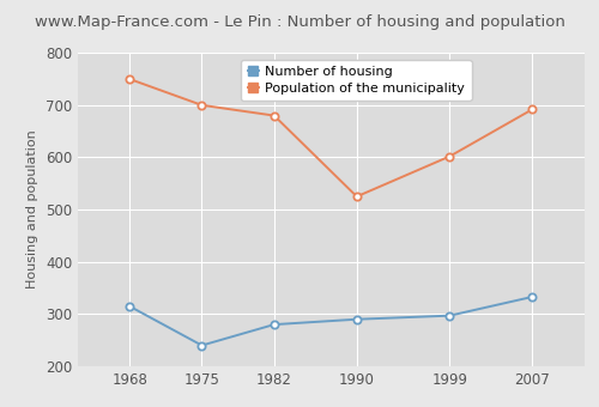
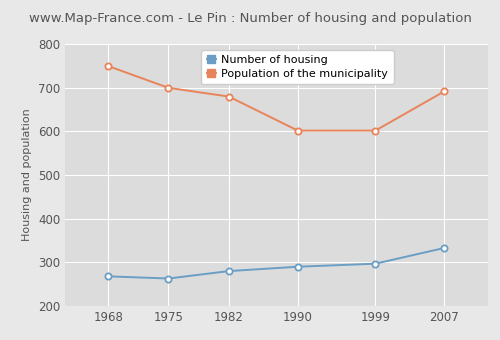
Number of housing/1968: 315 -> 268
Number of housing/1975: 240 -> 263
Population of the municipality/1990: 525 -> 602
